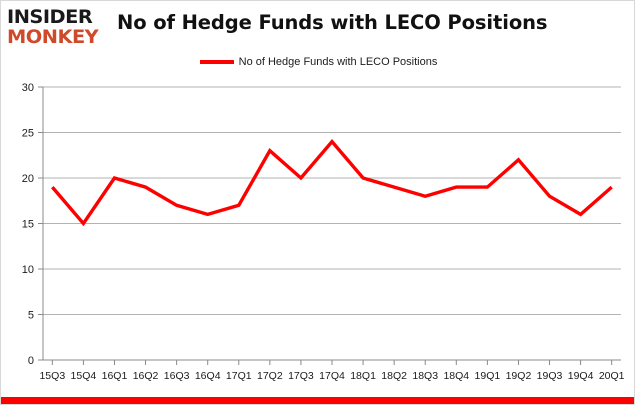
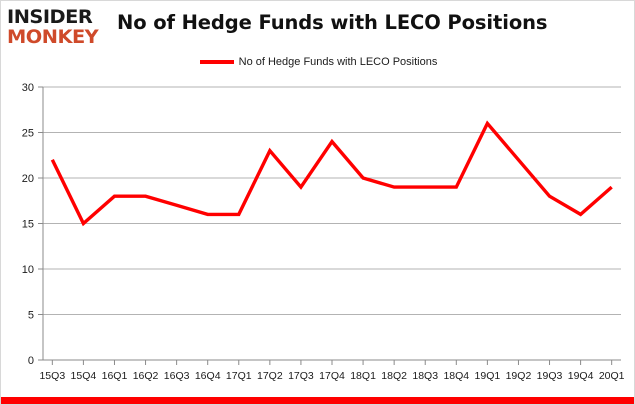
15Q3: 19 -> 22
16Q1: 20 -> 18
16Q2: 19 -> 18
17Q1: 17 -> 16
17Q3: 20 -> 19
18Q3: 18 -> 19
19Q1: 19 -> 26
